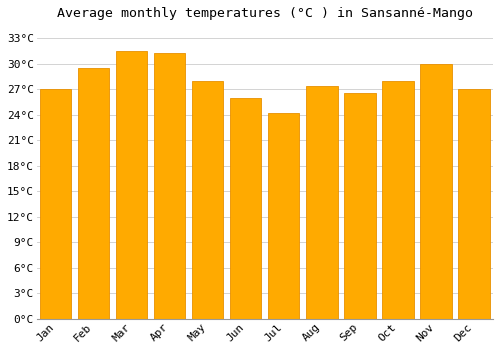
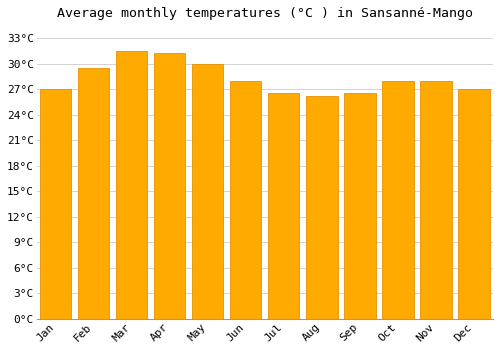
May: 28.0°C -> 30.0°C
Jun: 26.0°C -> 28.0°C
Jul: 24.2°C -> 26.5°C
Aug: 27.4°C -> 26.2°C
Nov: 30.0°C -> 28.0°C
